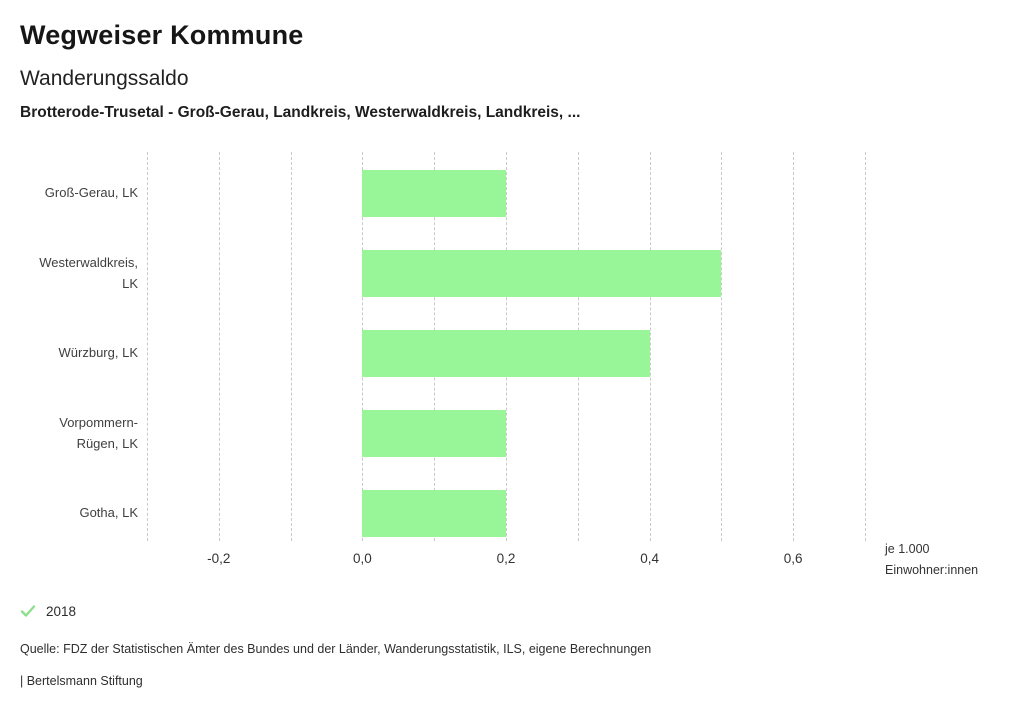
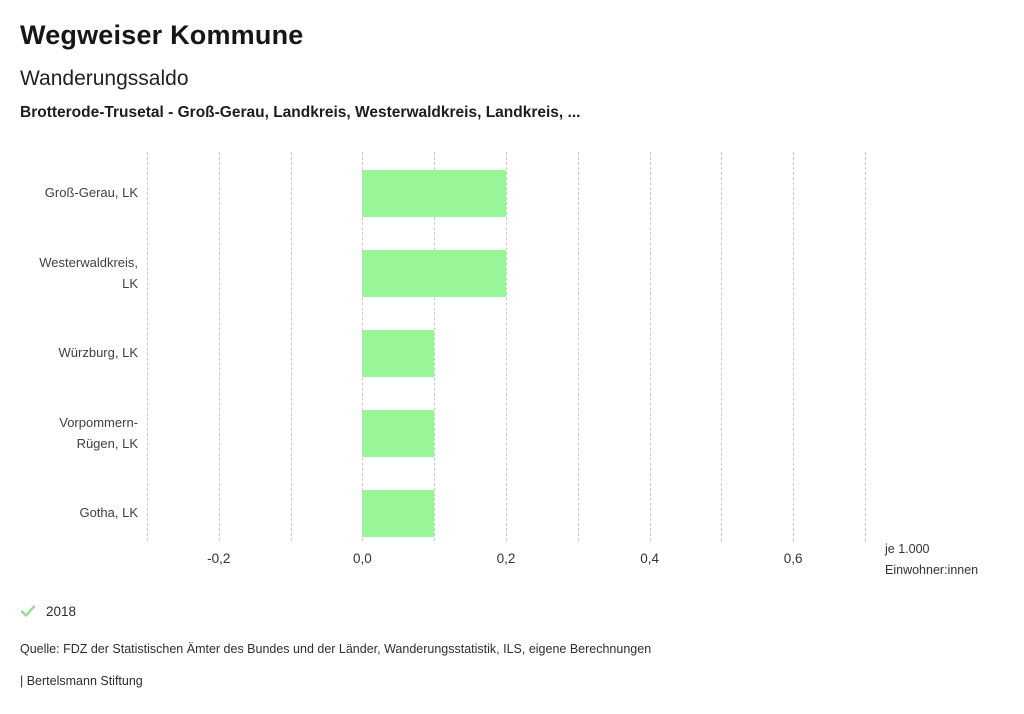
Westerwaldkreis, LK: 0,5 -> 0,2
Würzburg, LK: 0,4 -> 0,1
Vorpommern-Rügen, LK: 0,2 -> 0,1
Gotha, LK: 0,2 -> 0,1
